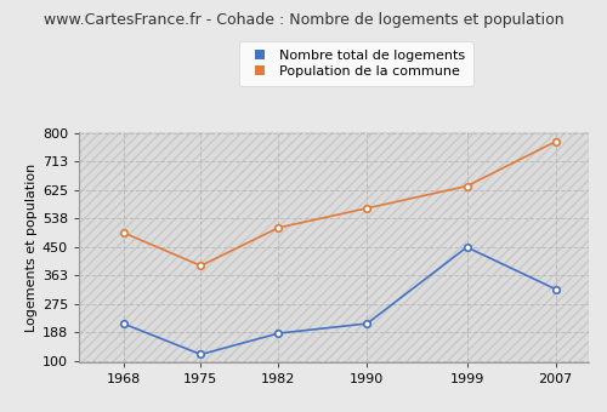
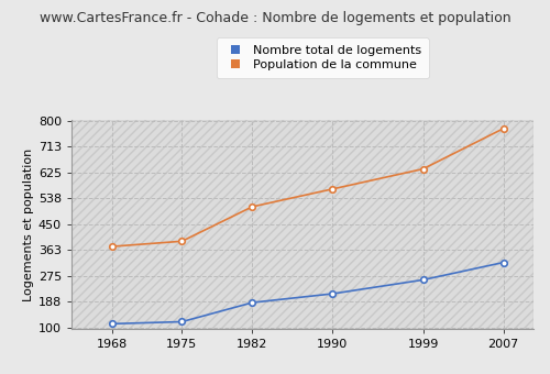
Nombre total de logements/1968: 215 -> 113
Population de la commune/1968: 495 -> 375
Nombre total de logements/1999: 450 -> 262
